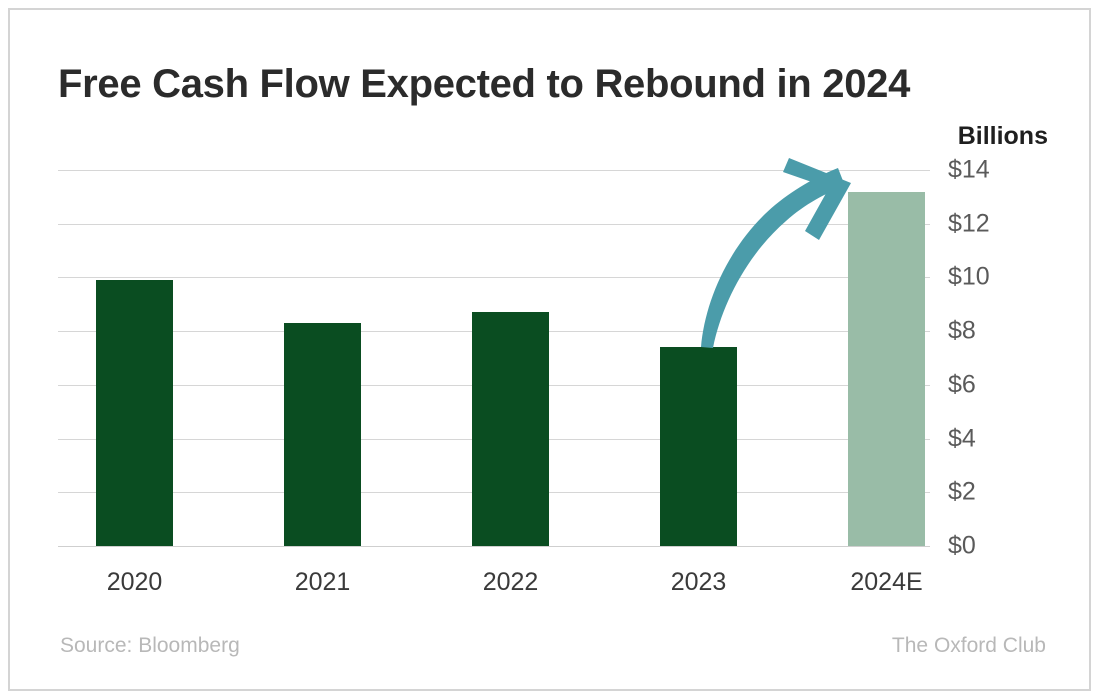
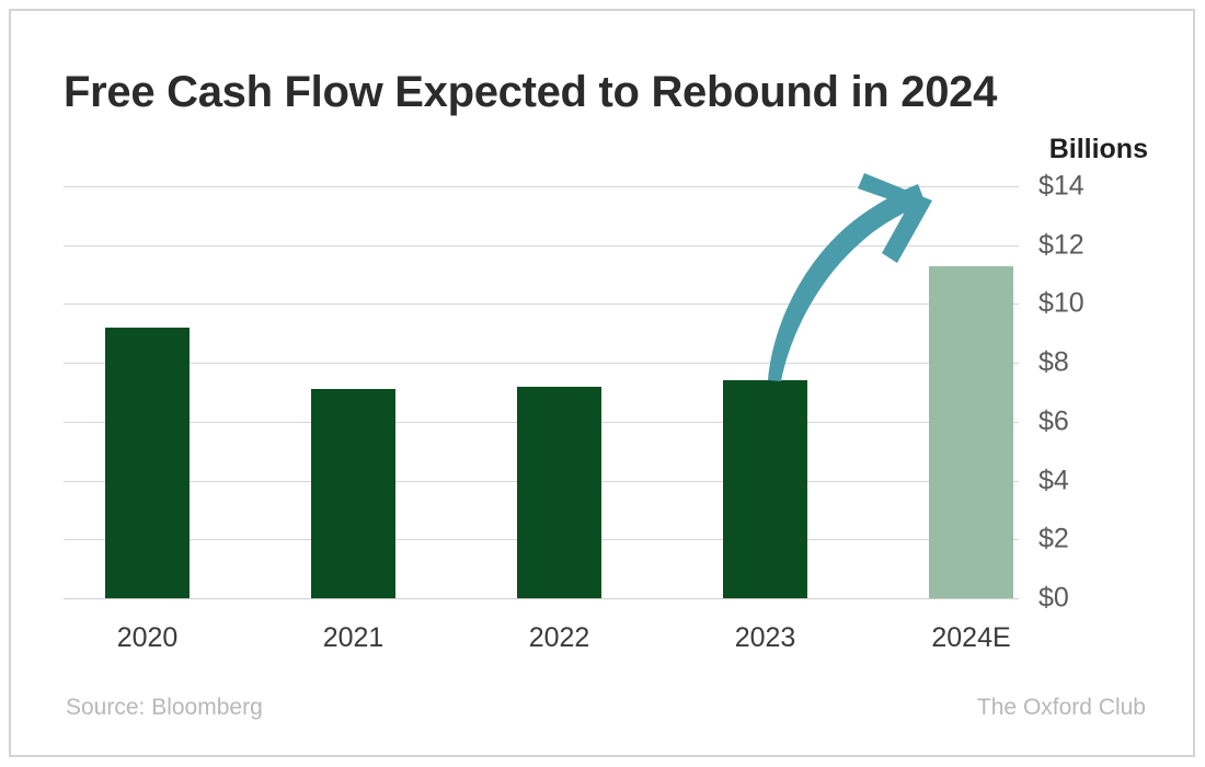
2020: $9.9 -> $9.2
2021: $8.3 -> $7.1
2022: $8.7 -> $7.2
2024E: $13.2 -> $11.3
